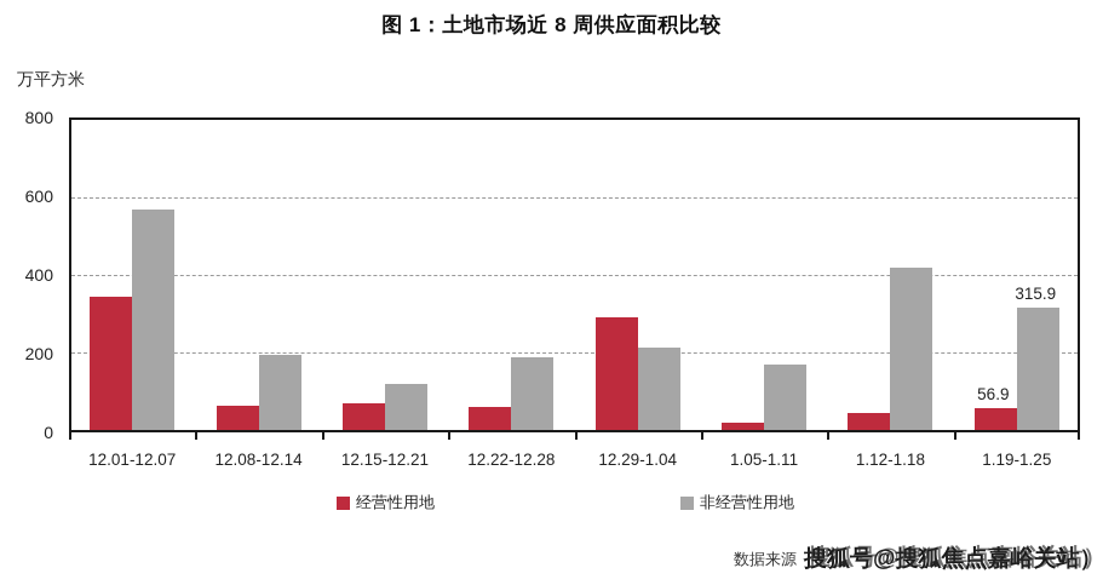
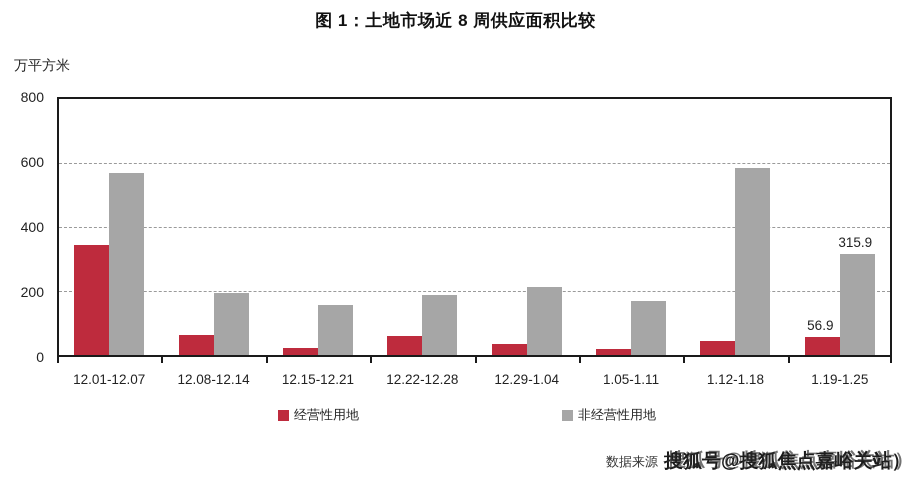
经营性用地/12.15-12.21: 70 -> 20
非经营性用地/12.15-12.21: 120 -> 160
经营性用地/12.29-1.04: 290 -> 30
非经营性用地/1.12-1.18: 420 -> 580
